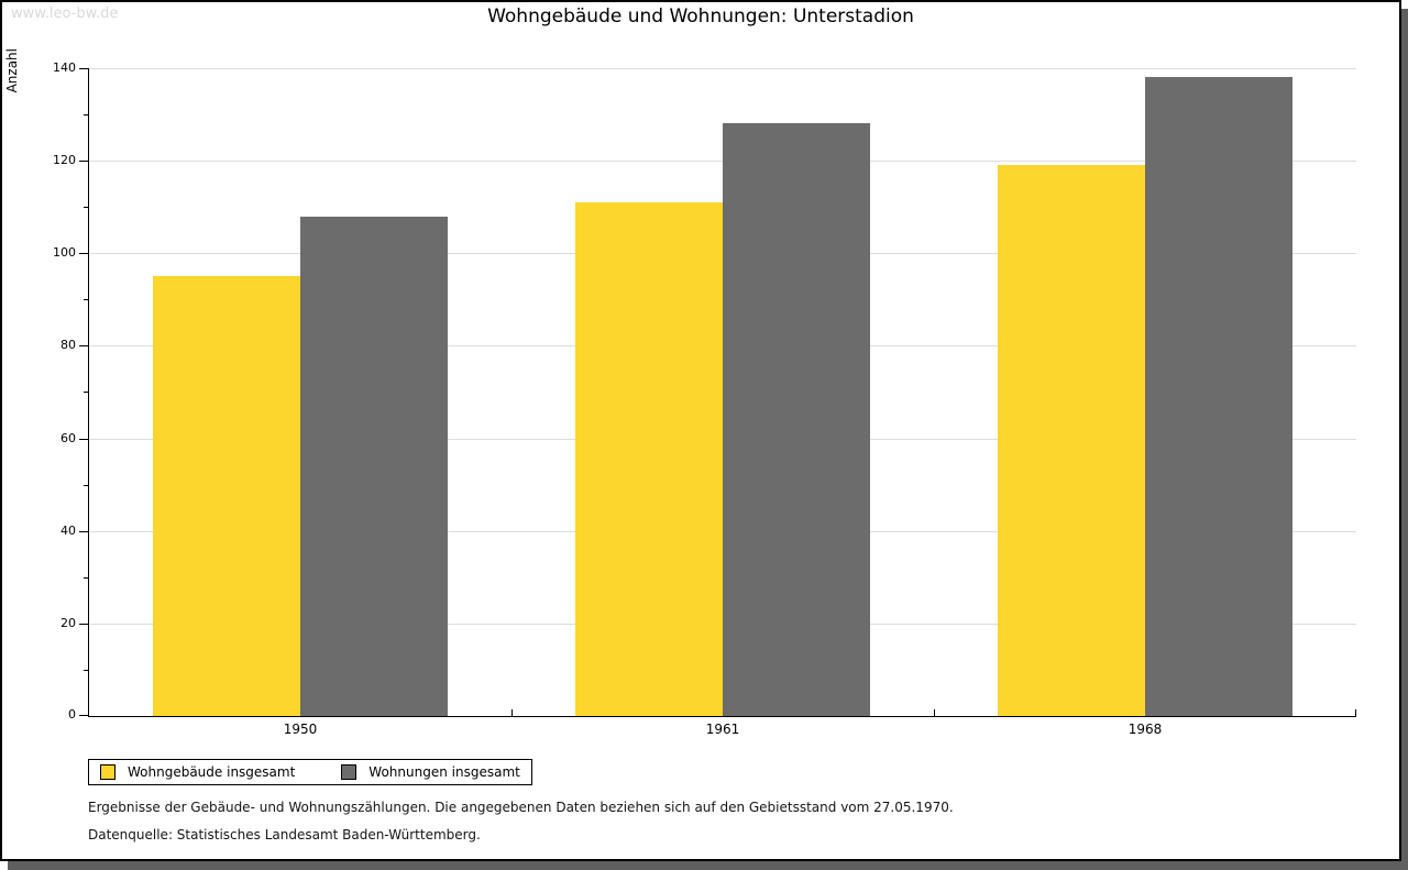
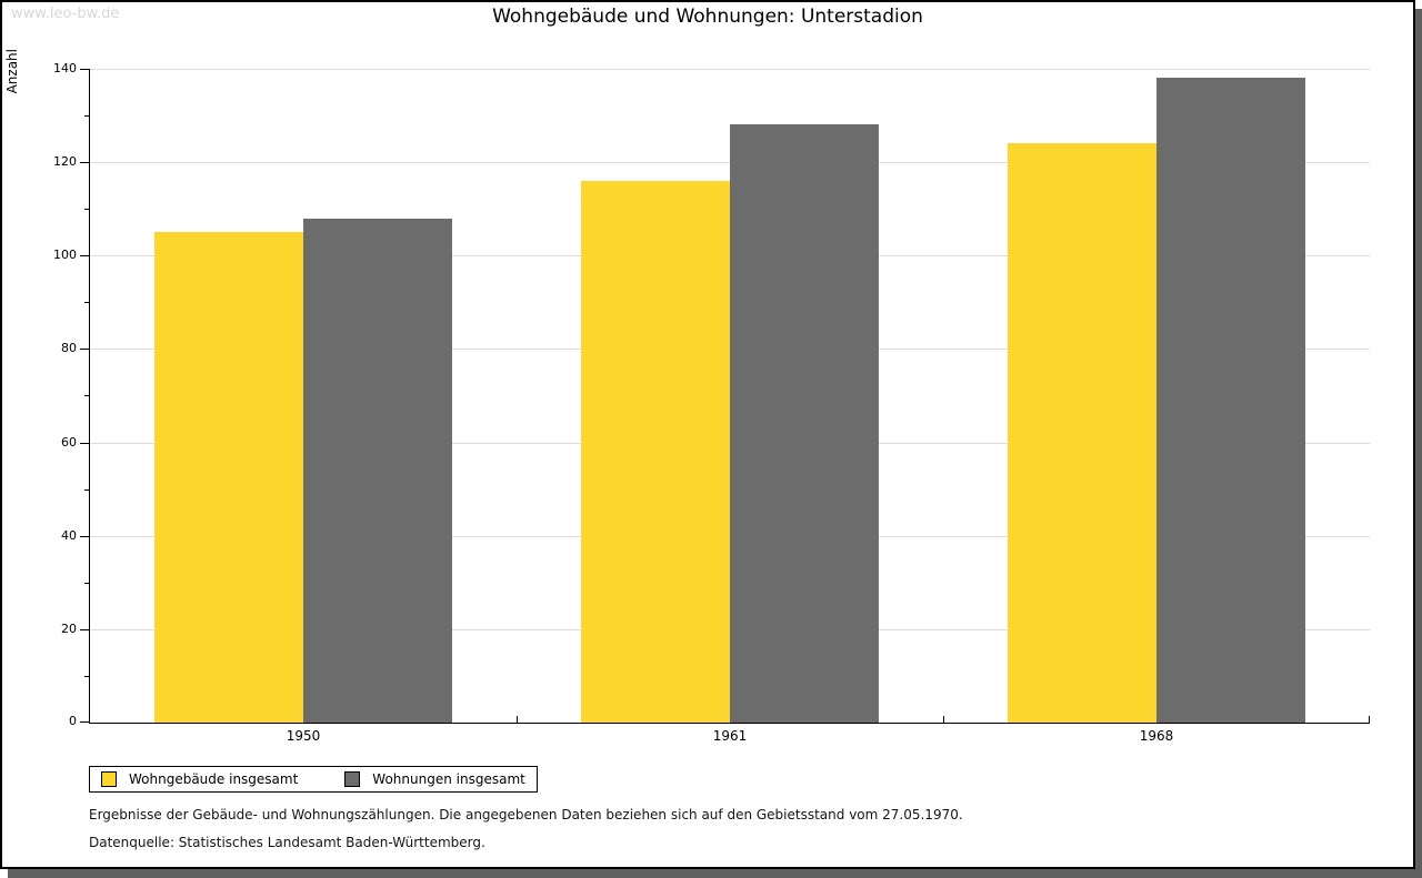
Wohngebäude insgesamt/1950: 95 -> 105
Wohngebäude insgesamt/1961: 111 -> 116
Wohngebäude insgesamt/1968: 119 -> 124
